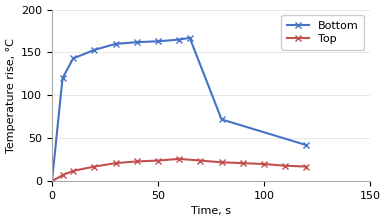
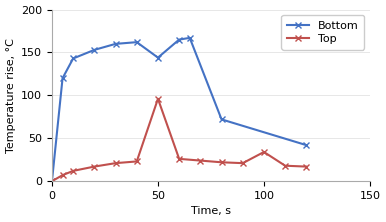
Bottom/50: 163 -> 144
Top/50: 24 -> 96
Top/100: 20 -> 34
